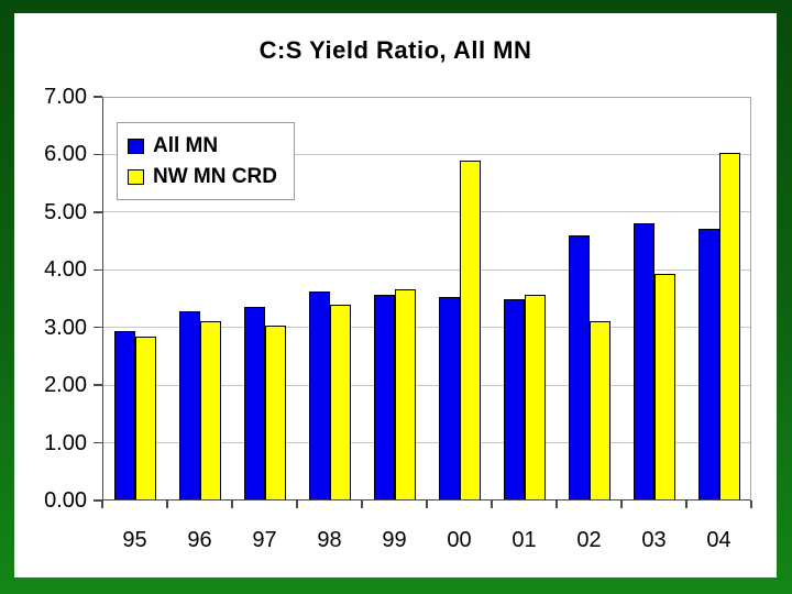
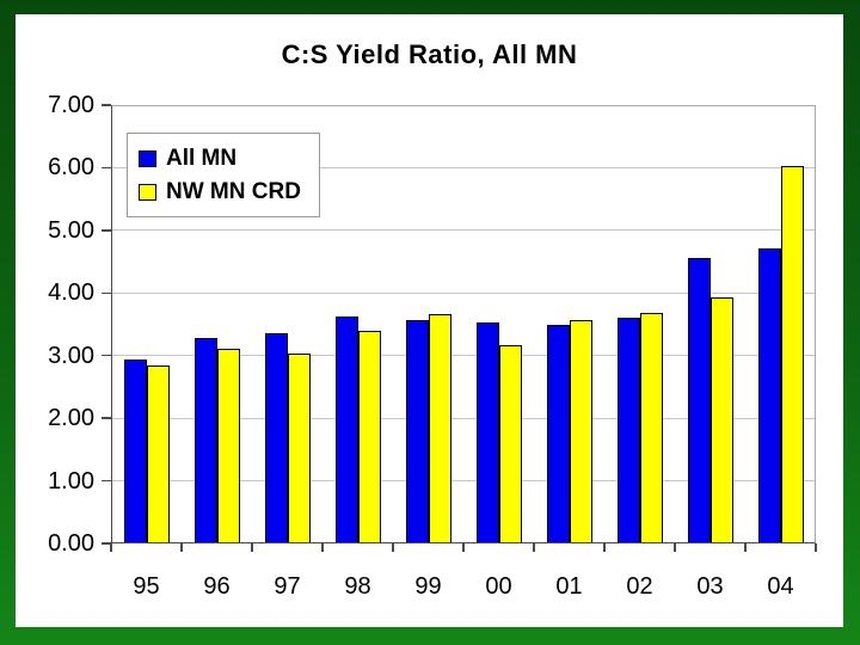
NW MN CRD/00: 5.9 -> 3.2
All MN/02: 4.6 -> 3.6
NW MN CRD/02: 3.1 -> 3.7
All MN/03: 4.8 -> 4.5
